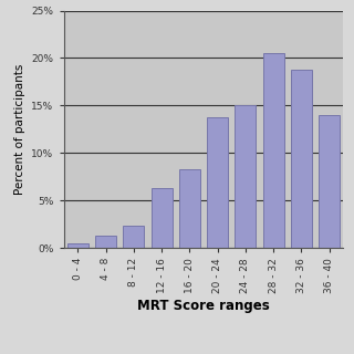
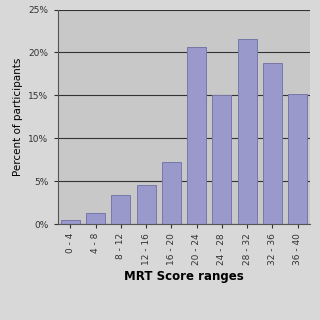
8 - 12: 2.3% -> 3.4%
12 - 16: 6.3% -> 4.6%
16 - 20: 8.3% -> 7.2%
20 - 24: 13.8% -> 20.6%
28 - 32: 20.5% -> 21.6%
36 - 40: 14.0% -> 15.2%
